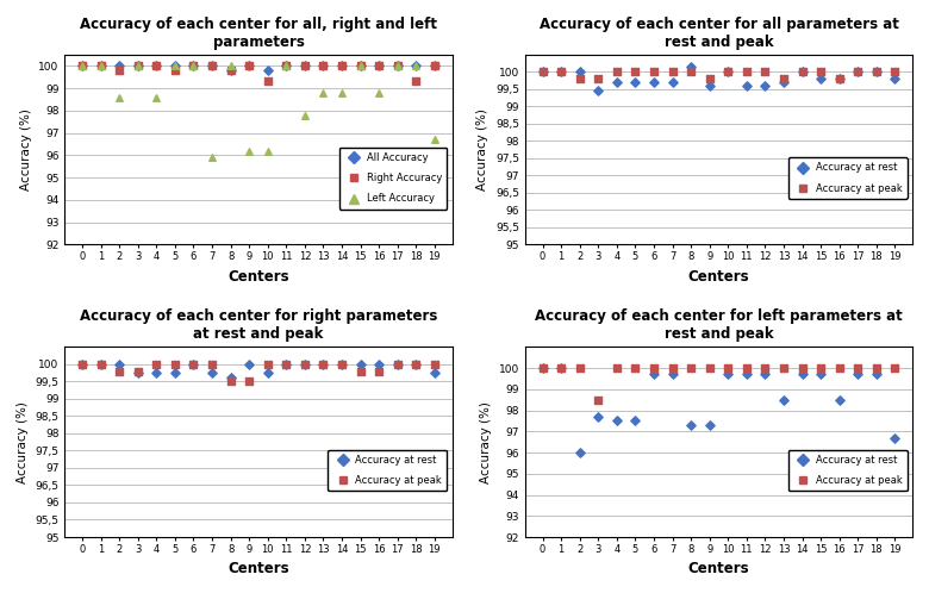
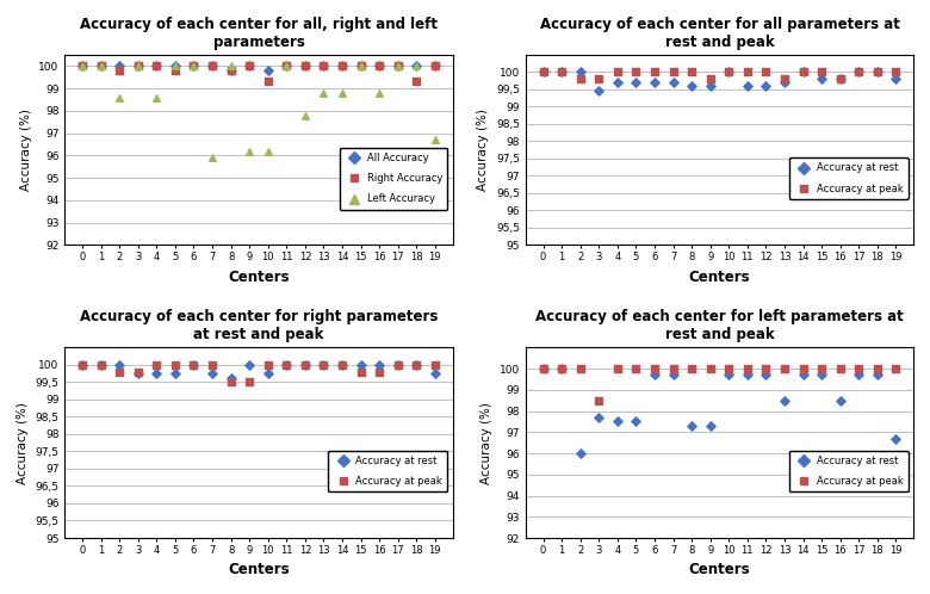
Accuracy of each center for all parameters at rest and peak/Accuracy at rest/8: 100,15 -> 99,60
